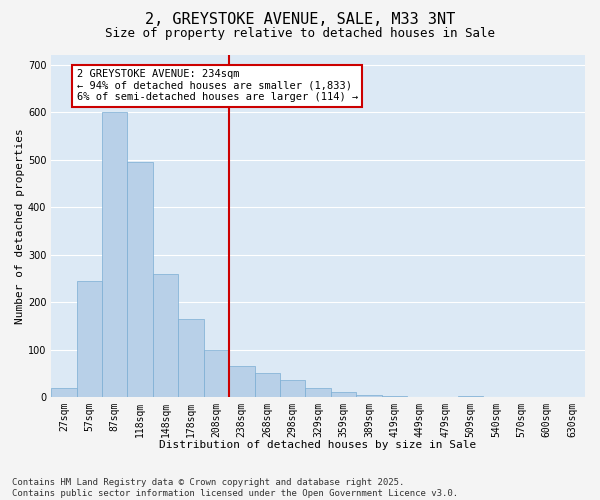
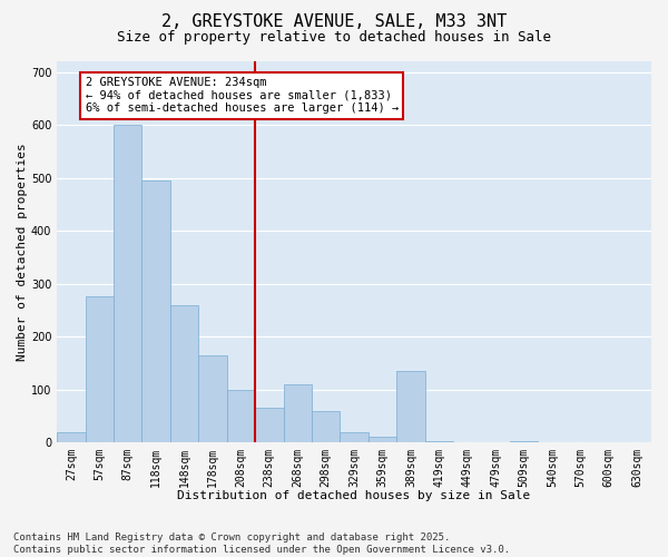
57sqm: 245 -> 275
268sqm: 50 -> 110
298sqm: 35 -> 60
389sqm: 5 -> 135
